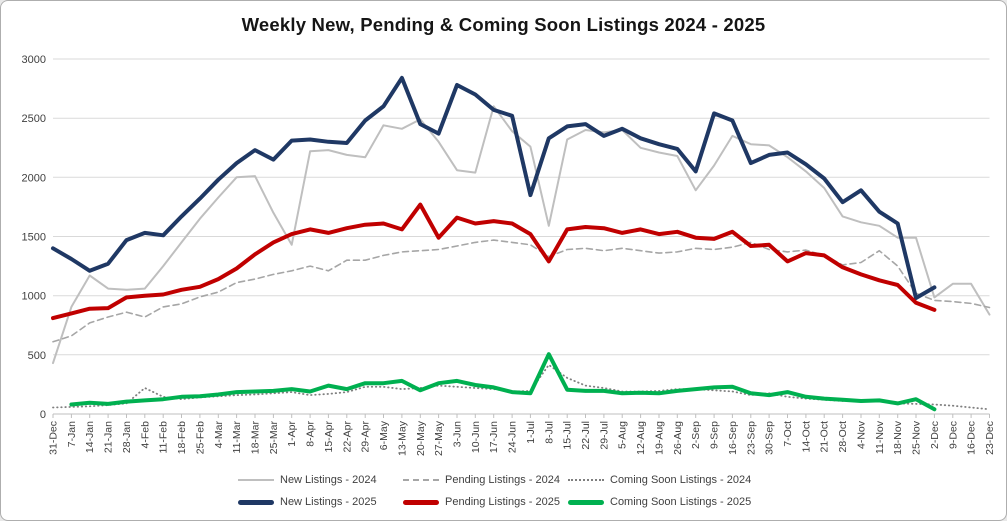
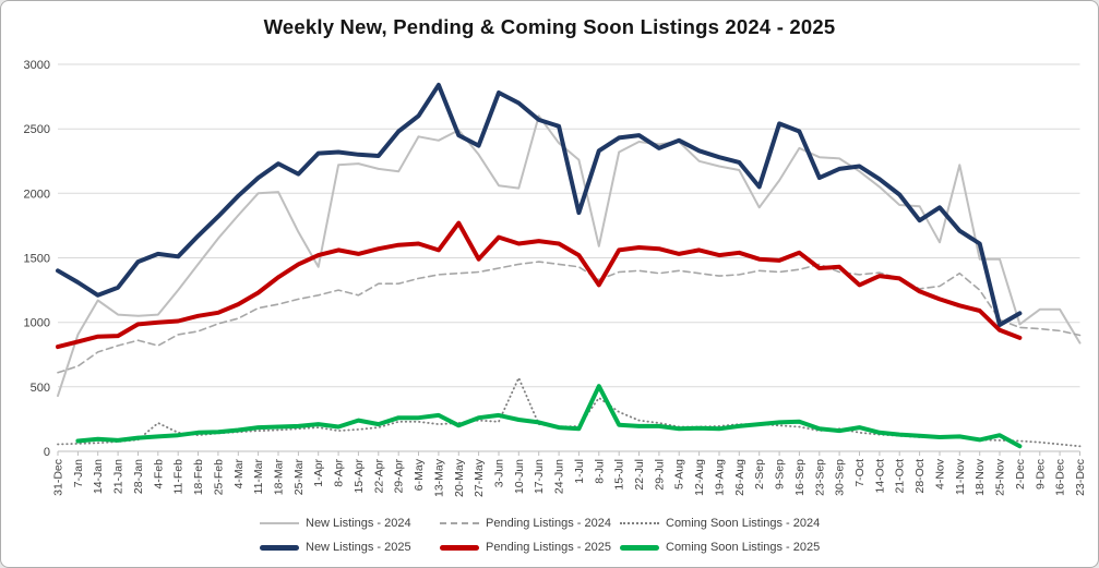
Coming Soon Listings - 2024/10-Jun: 220 -> 570
New Listings - 2024/28-Oct: 1670 -> 1900
New Listings - 2024/11-Nov: 1590 -> 2220
